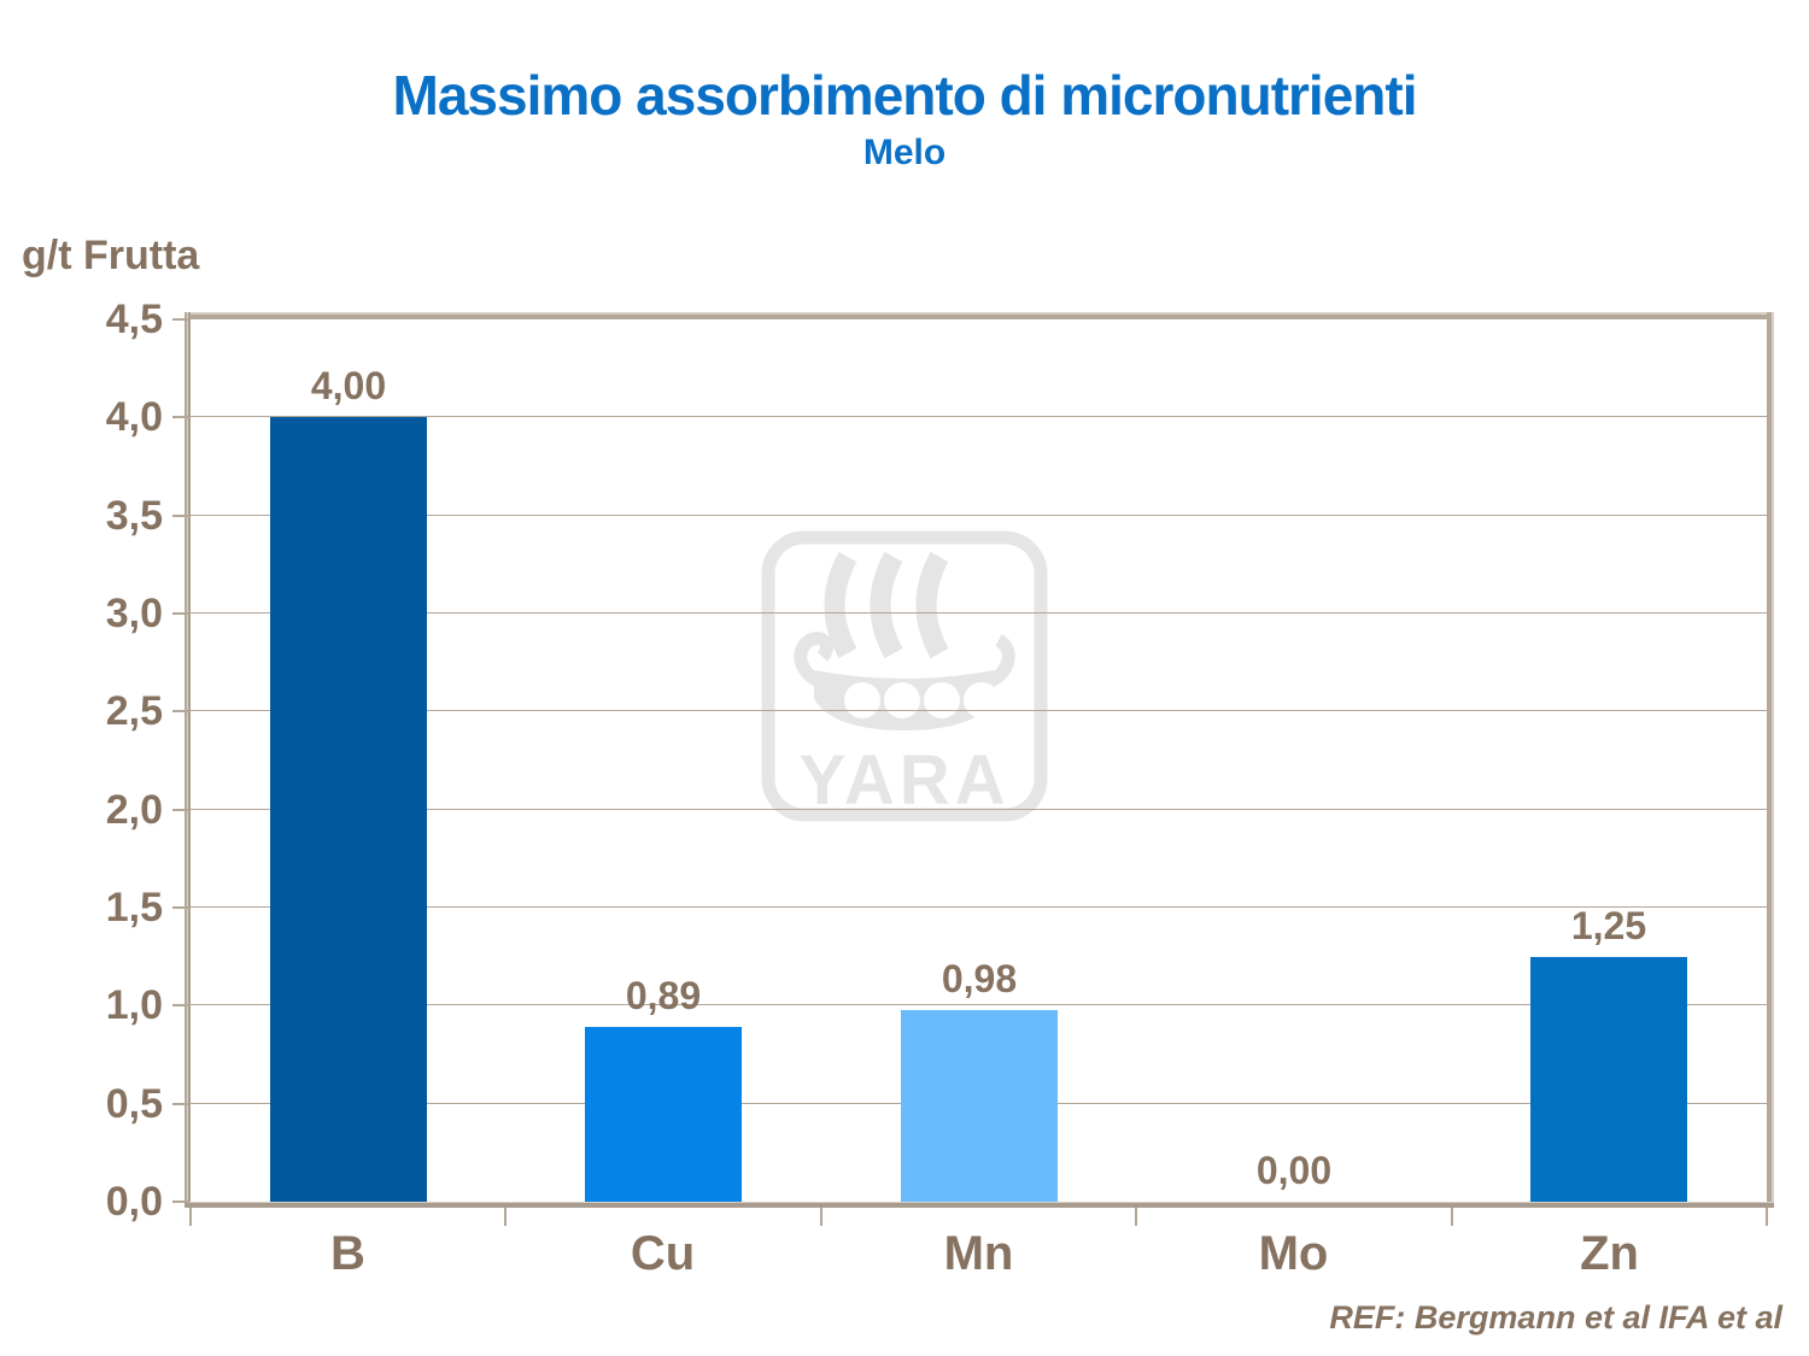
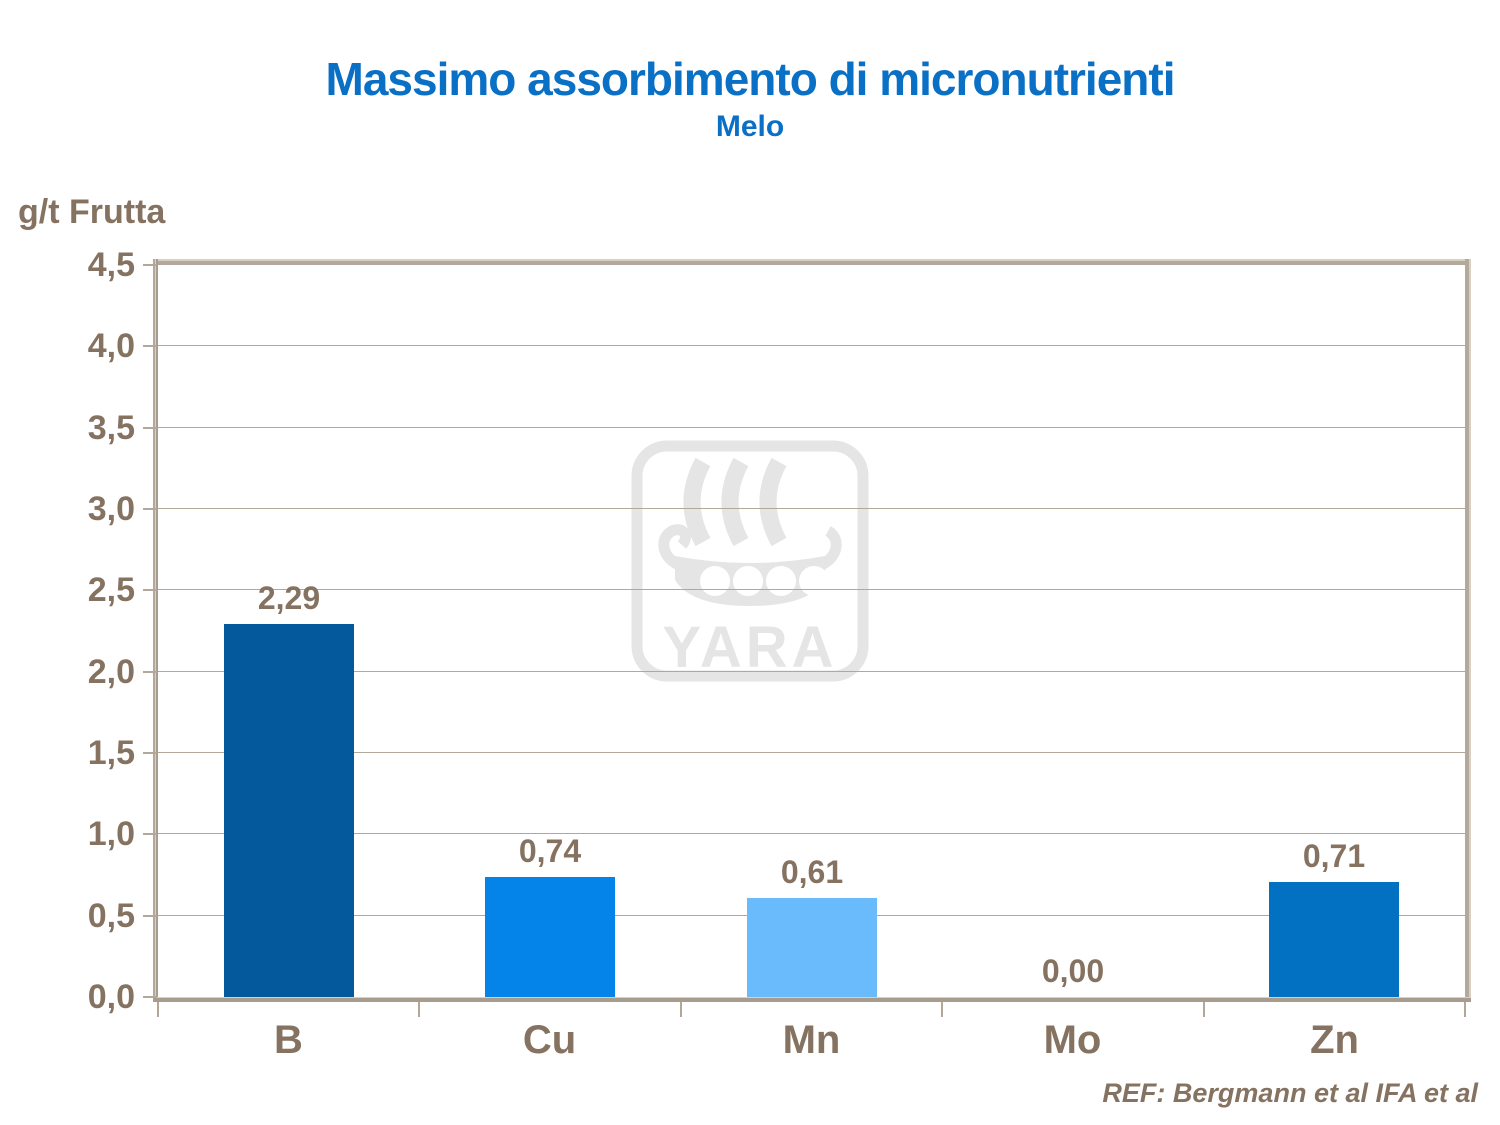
B: 4,00 -> 2,29
Cu: 0,89 -> 0,74
Mn: 0,98 -> 0,61
Zn: 1,25 -> 0,71
